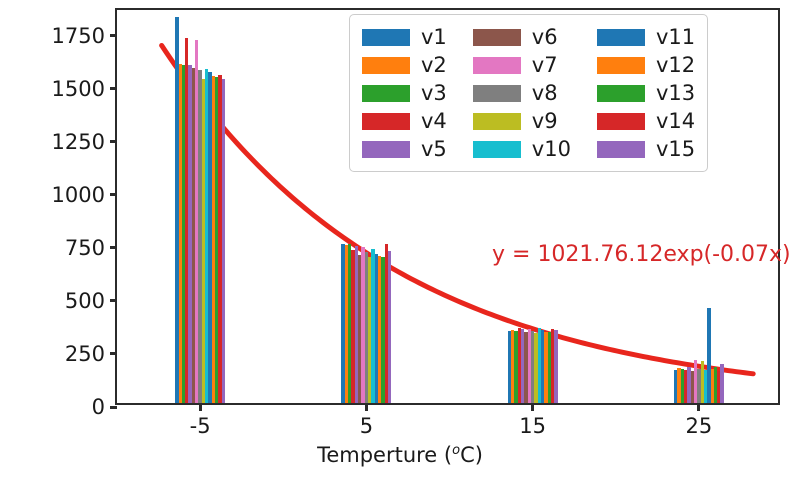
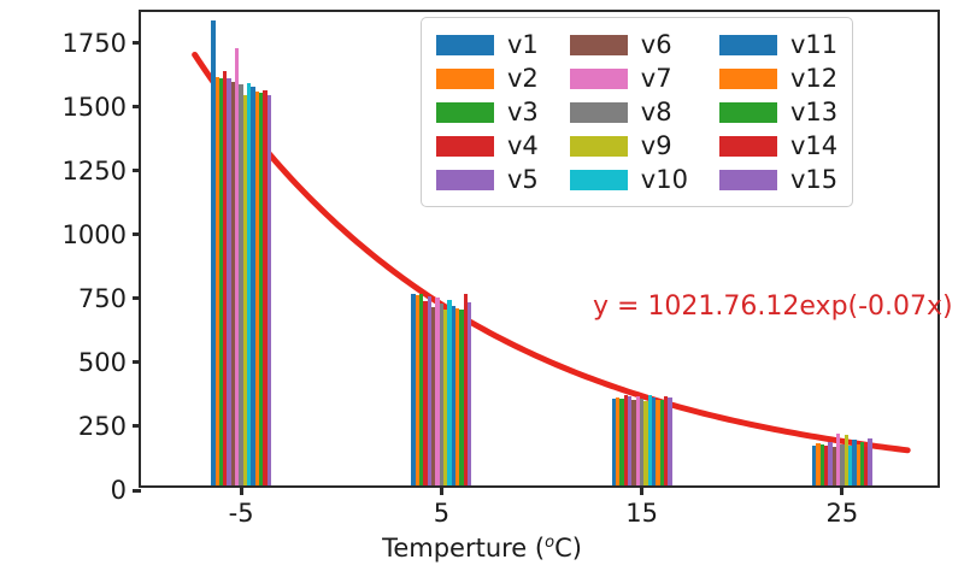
v4/-5: 1720 -> 1620
v11/25: 450 -> 180
